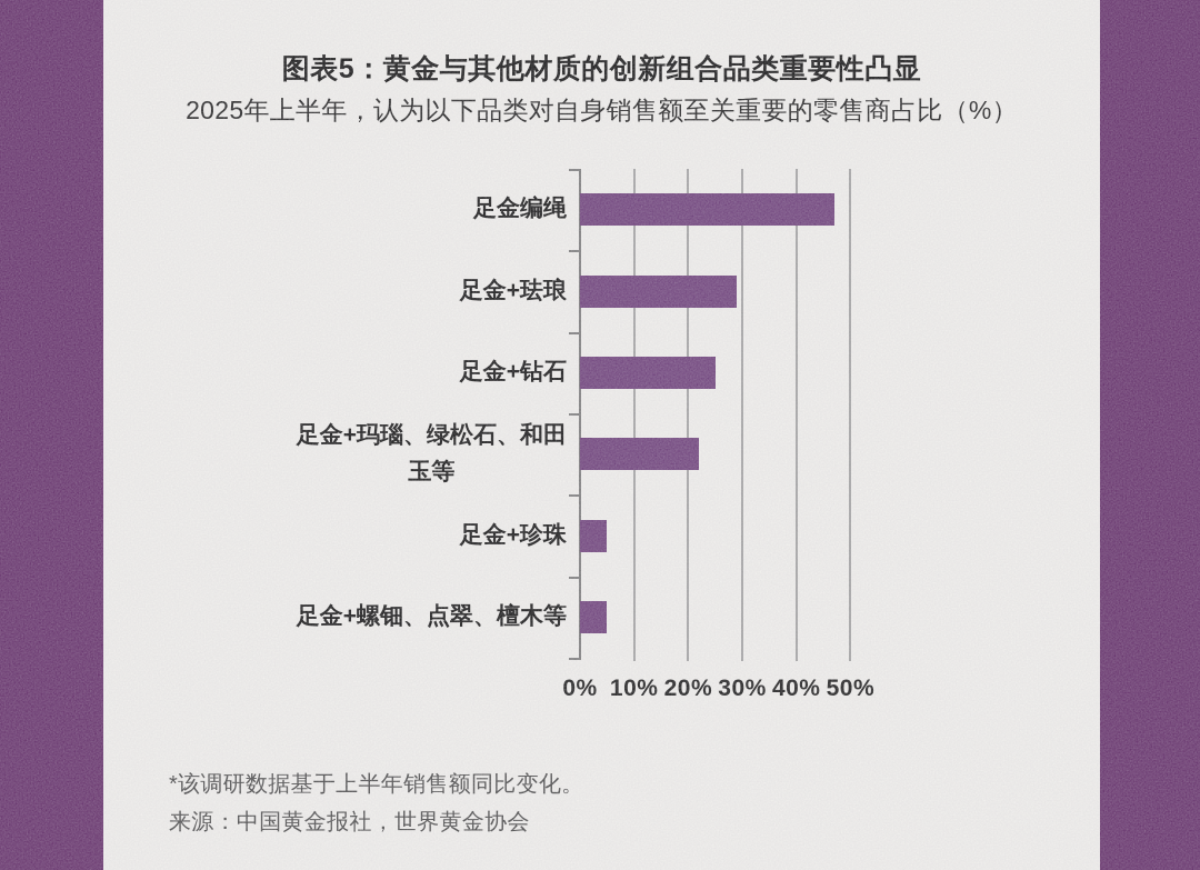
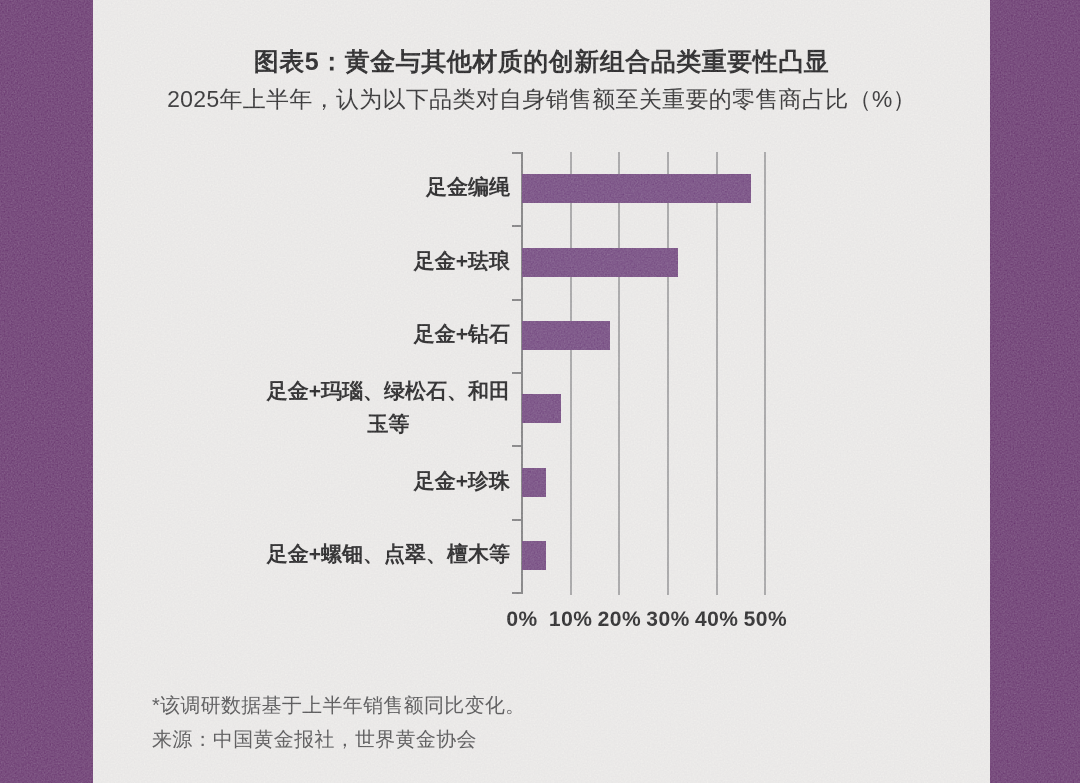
足金+珐琅: 29% -> 32%
足金+钻石: 25% -> 18%
足金+玛瑙、绿松石、和田 玉等: 22% -> 8%
